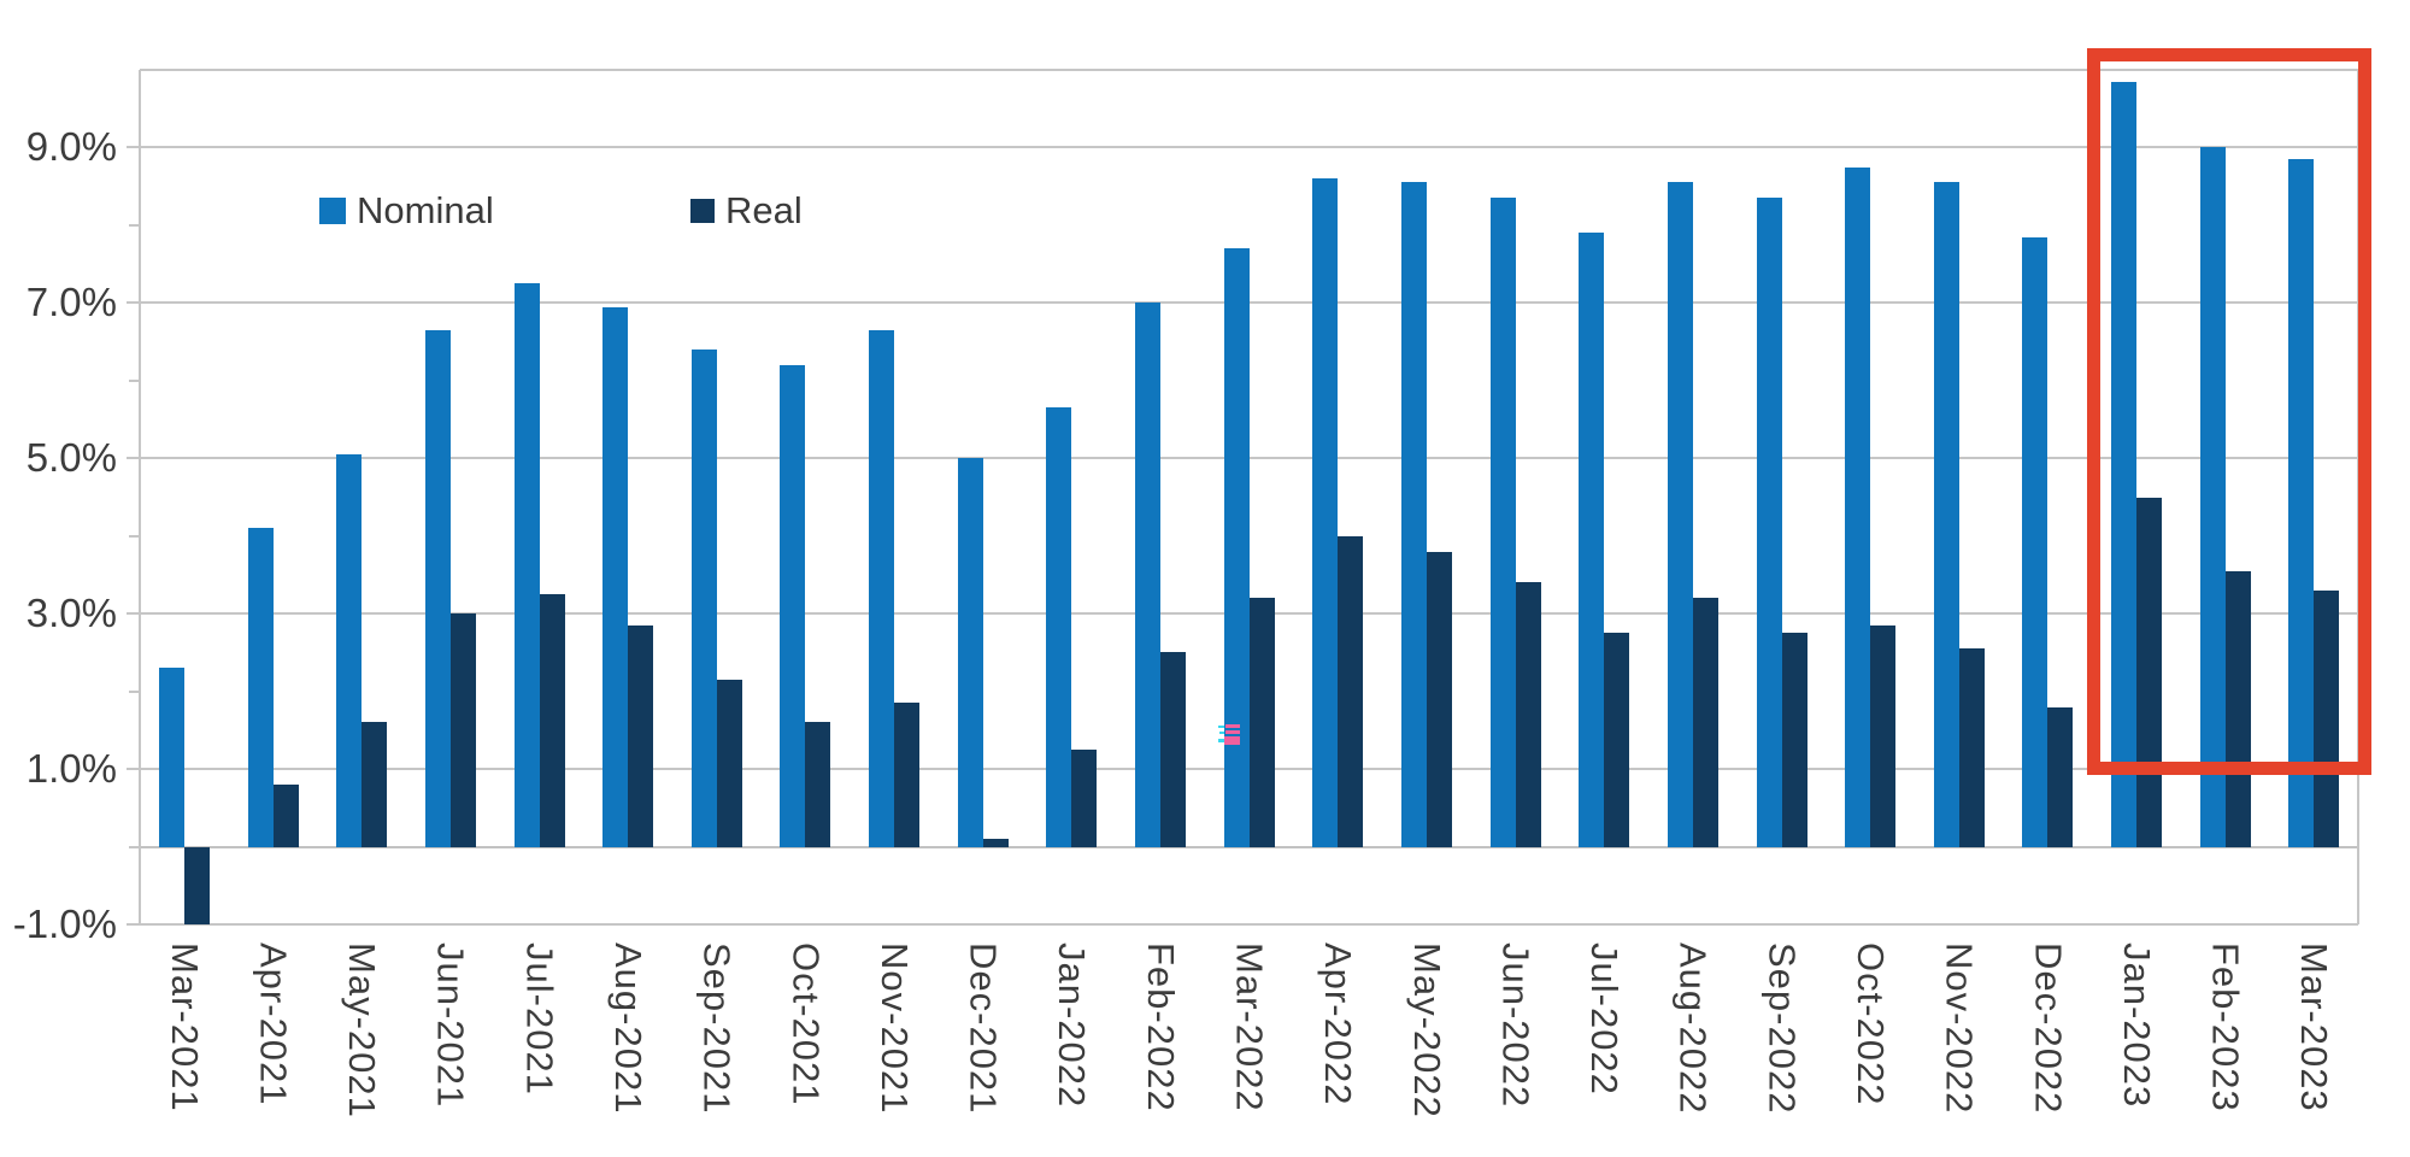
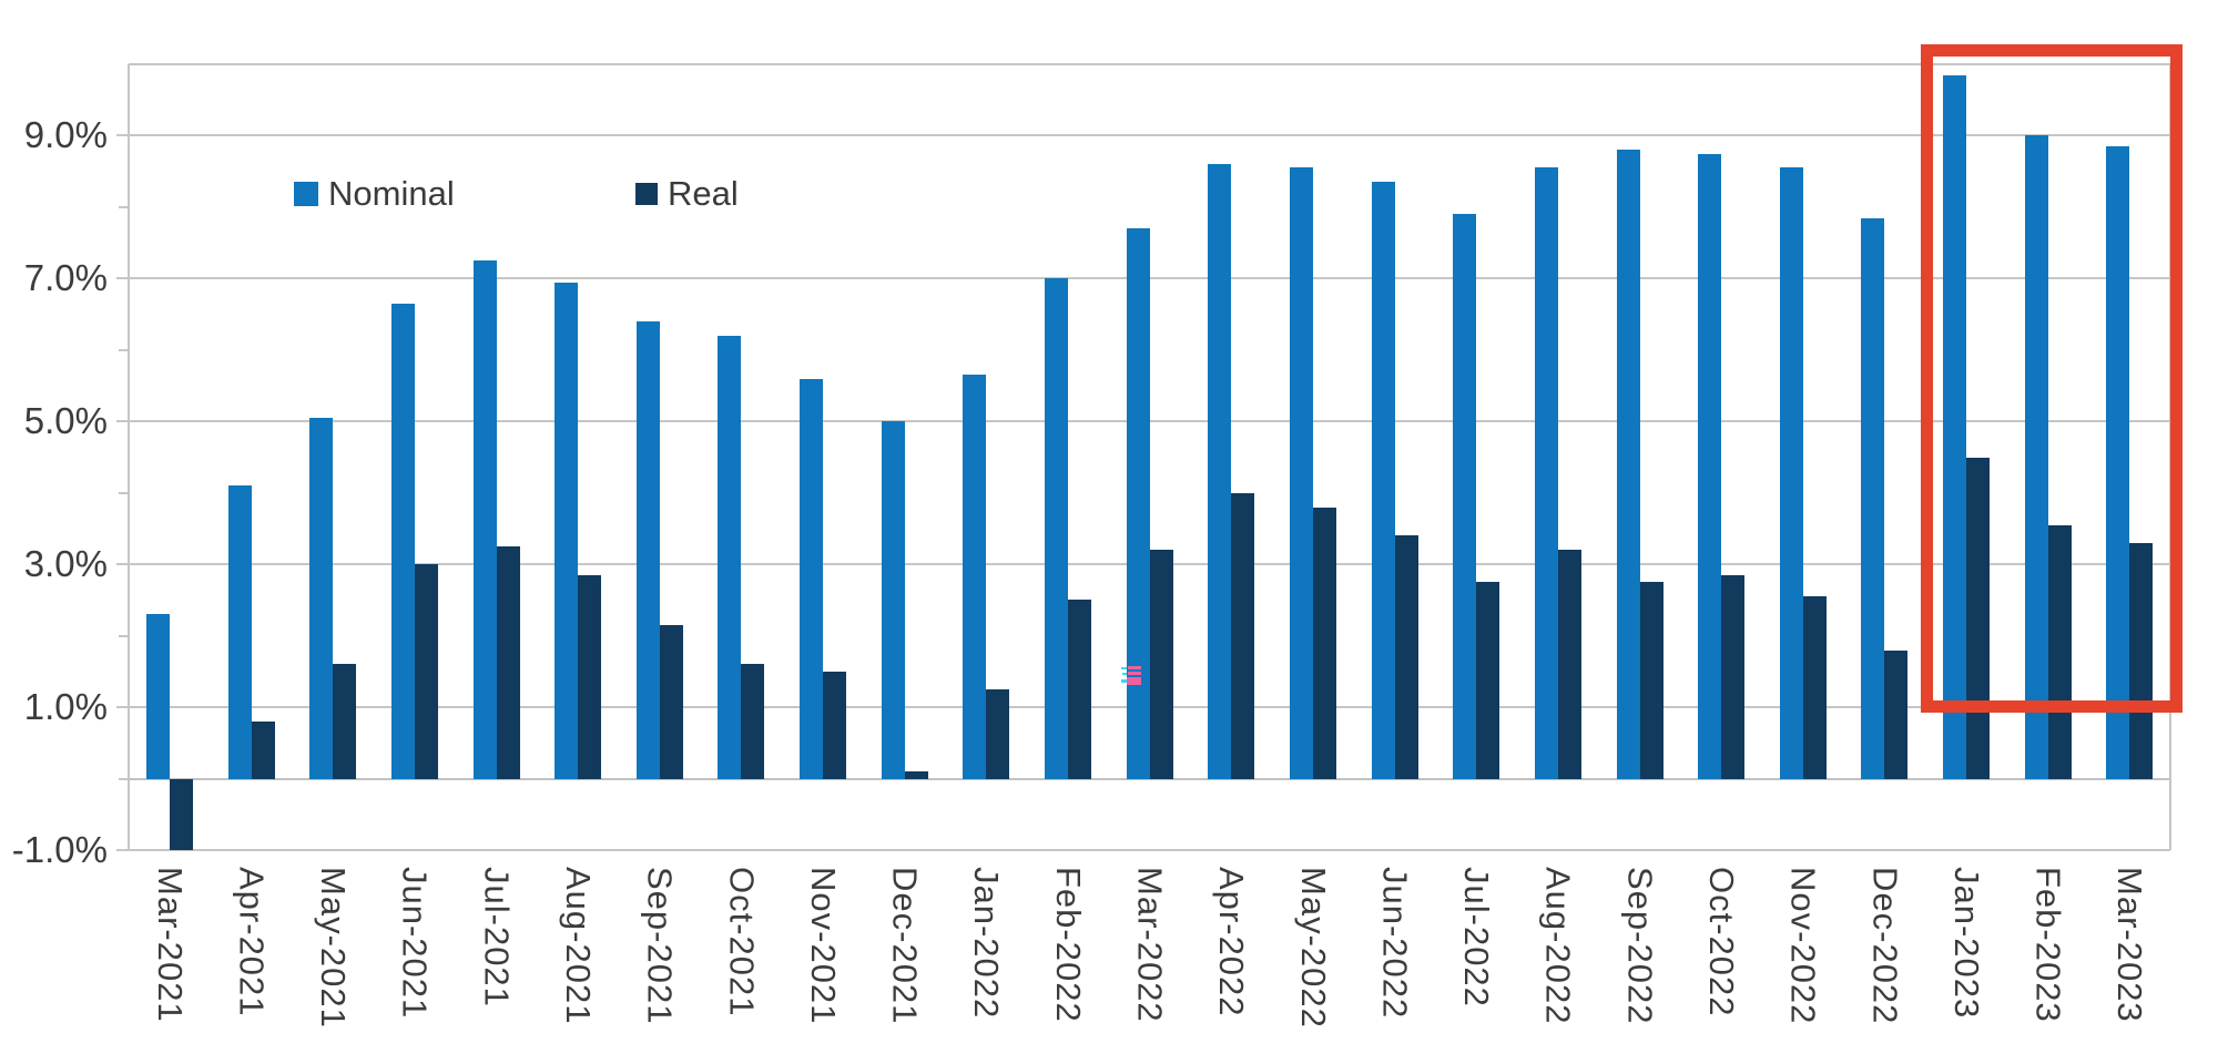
Nominal/Nov-2021: 6.7% -> 5.6%
Real/Nov-2021: 1.9% -> 1.5%
Nominal/Sep-2022: 8.3% -> 8.8%
